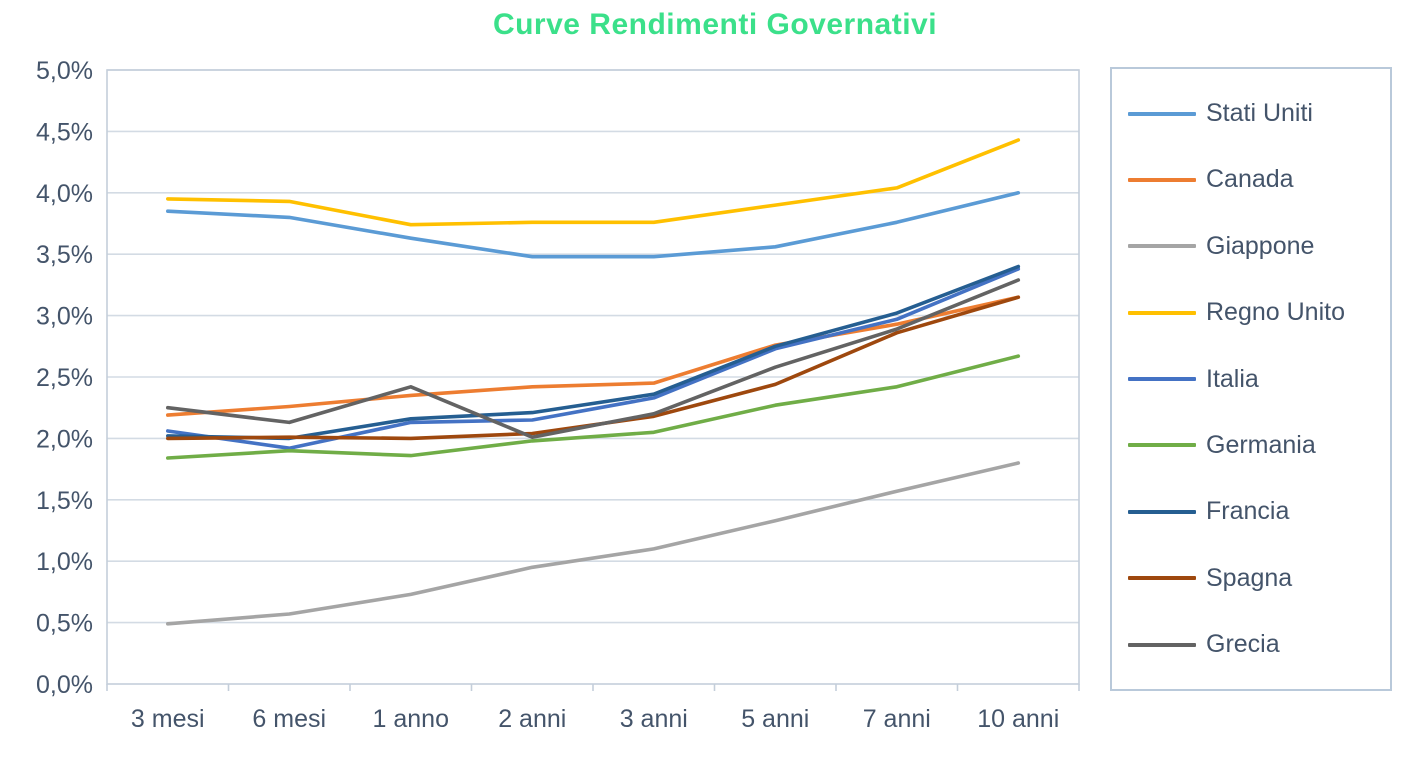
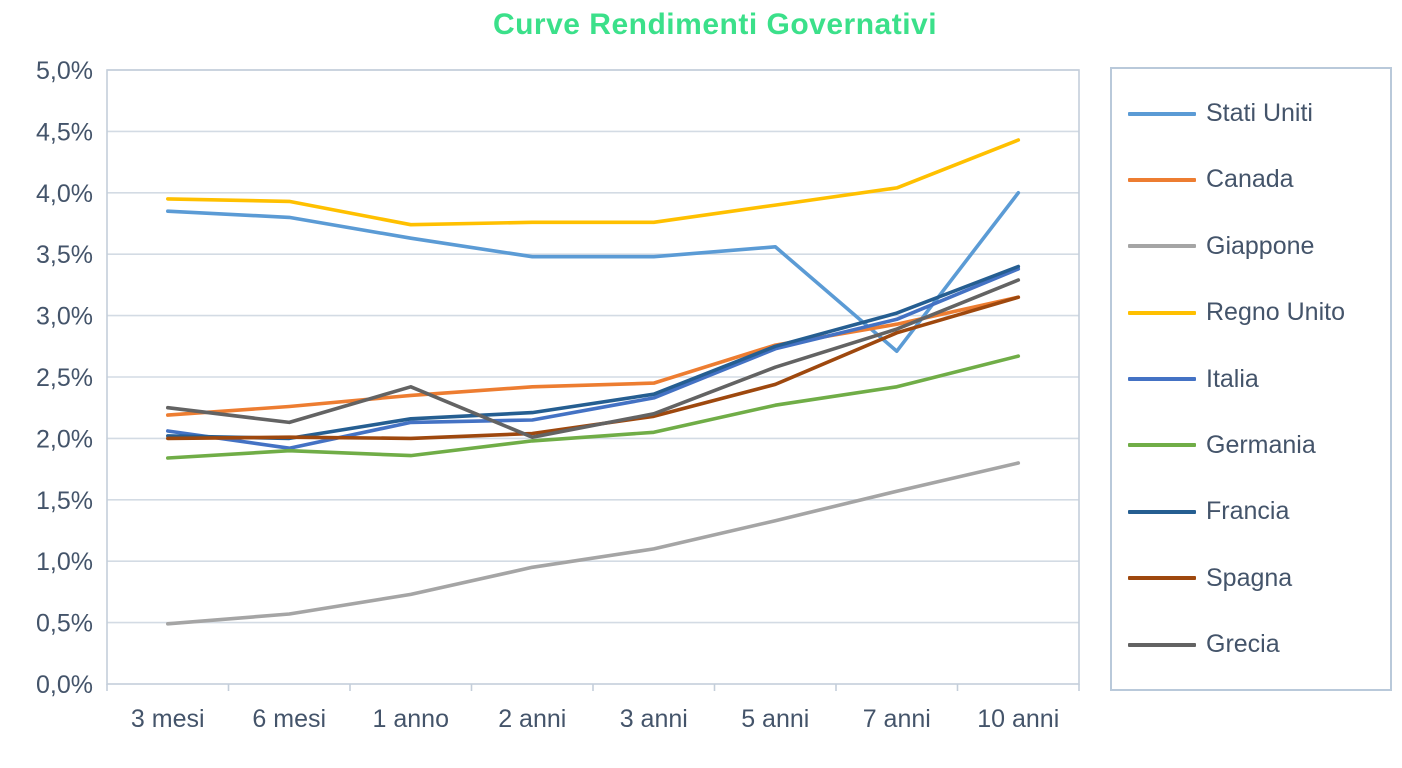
Stati Uniti/7 anni: 3,76% -> 2,71%
